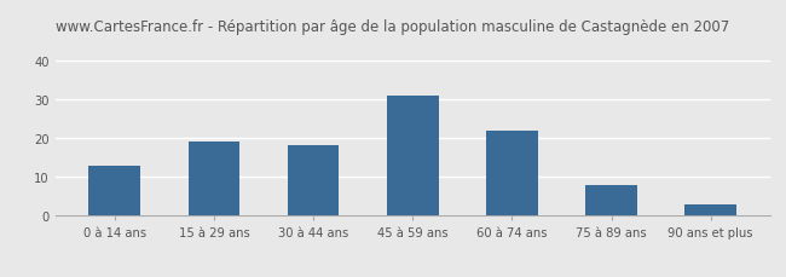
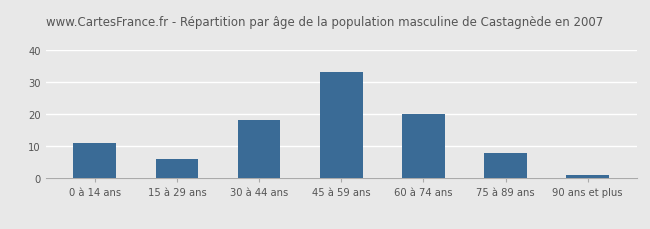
0 à 14 ans: 13 -> 11
15 à 29 ans: 19 -> 6
45 à 59 ans: 31 -> 33
60 à 74 ans: 22 -> 20
90 ans et plus: 3 -> 1
